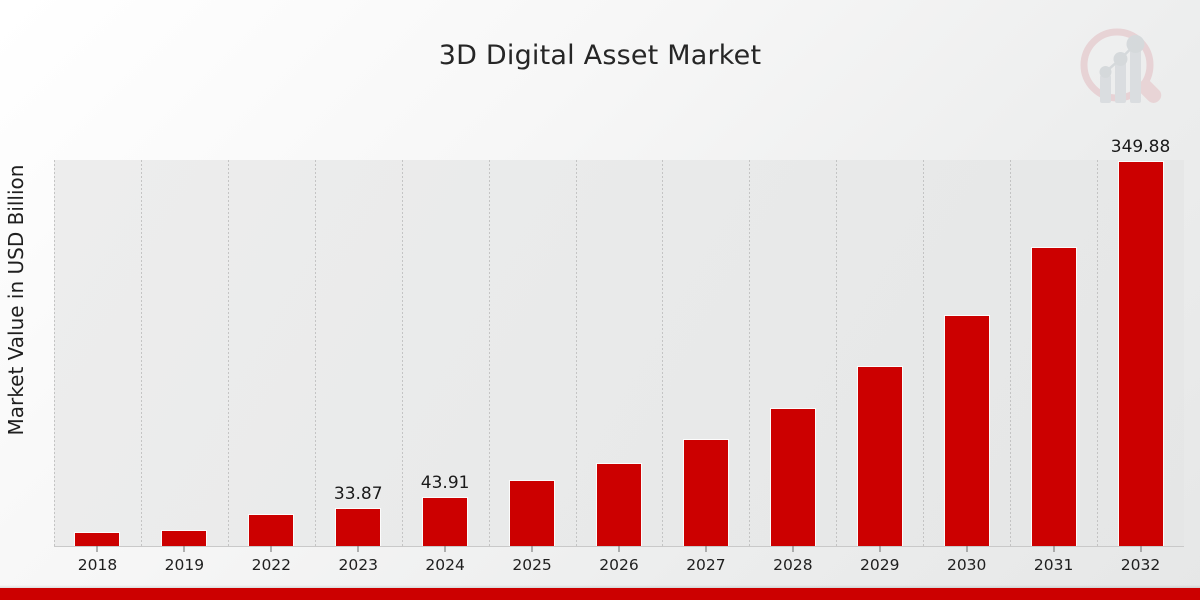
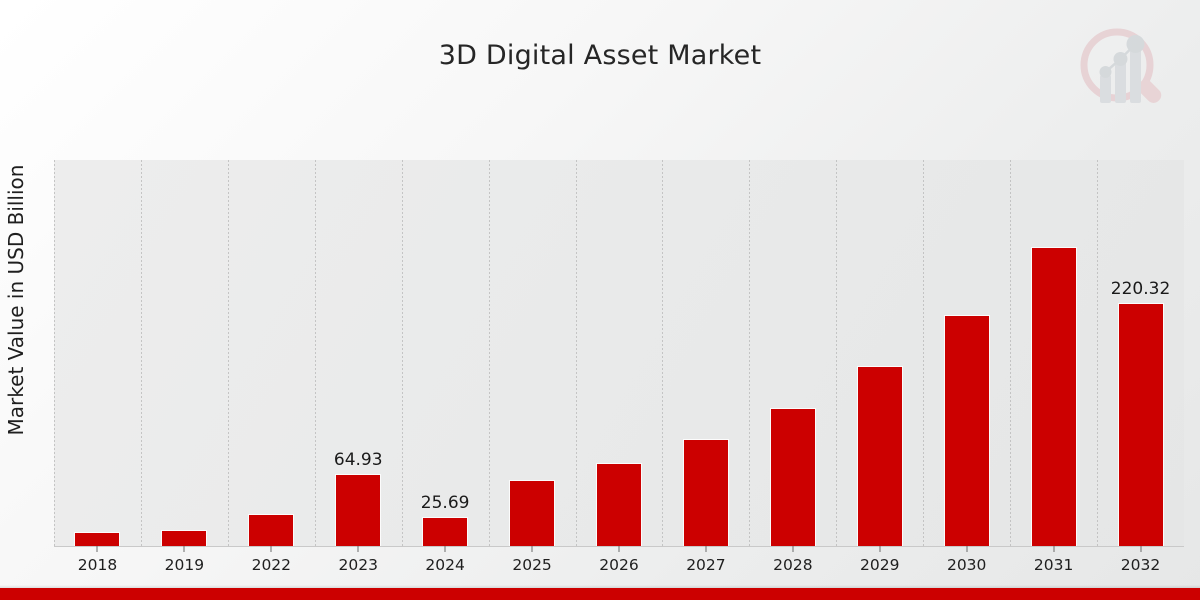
2023: 33.87 -> 64.93
2024: 43.91 -> 25.69
2032: 349.88 -> 220.32
